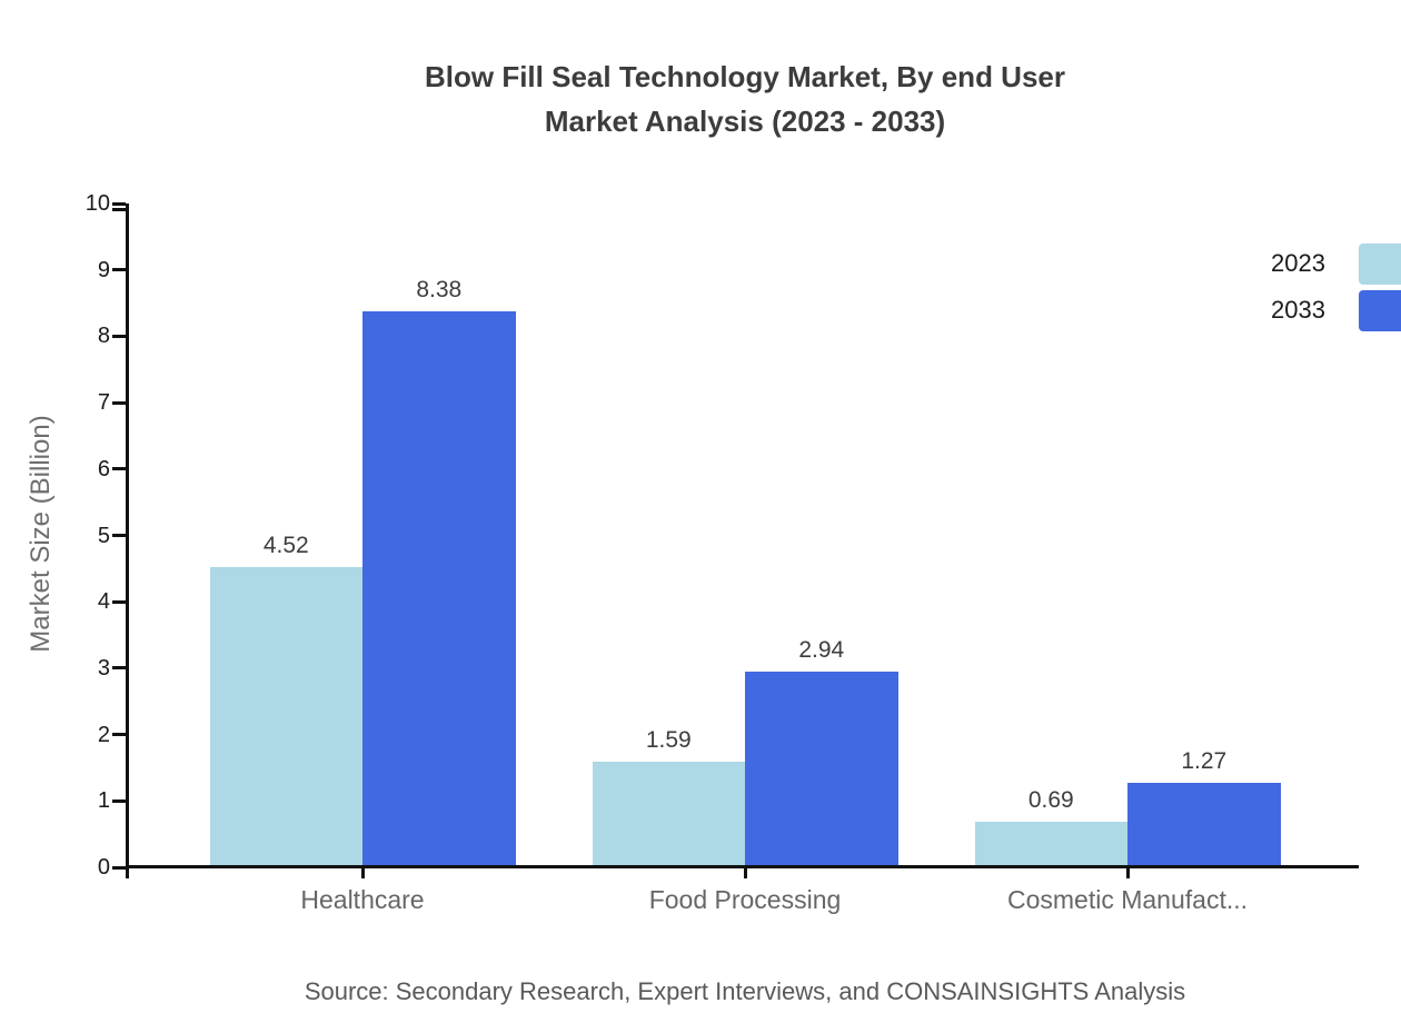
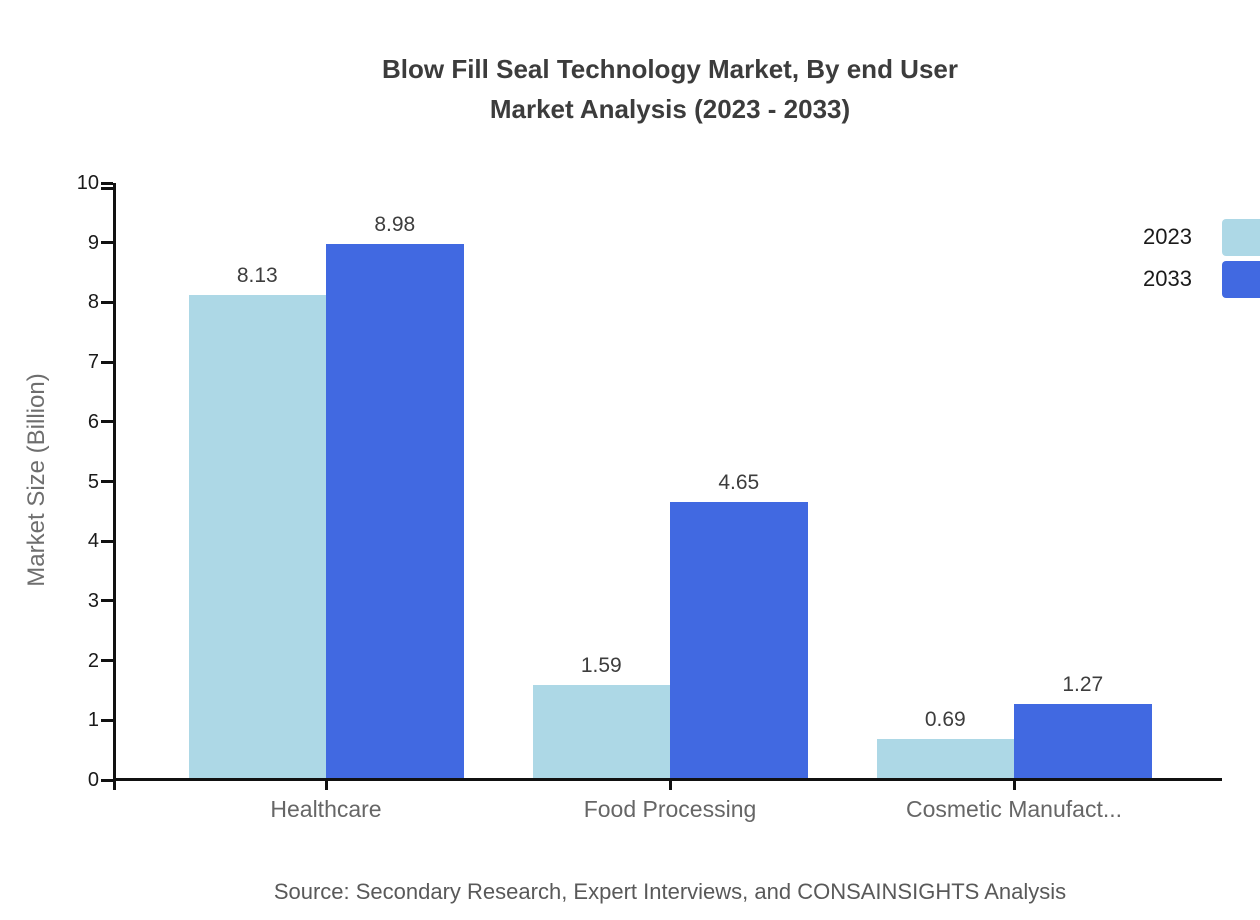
2023/Healthcare: 4.52 -> 8.13
2033/Healthcare: 8.38 -> 8.98
2033/Food Processing: 2.94 -> 4.65
